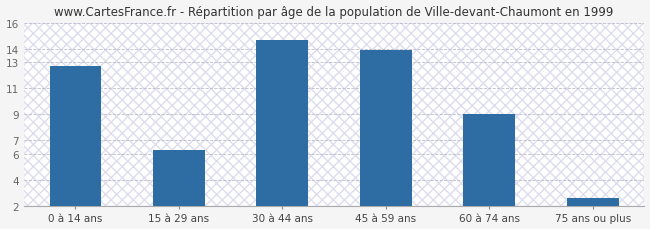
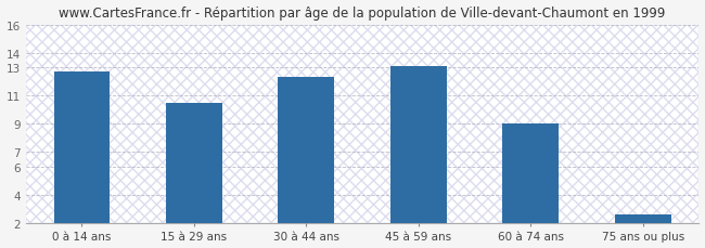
15 à 29 ans: 6.3 -> 10.5
30 à 44 ans: 14.7 -> 12.3
45 à 59 ans: 13.9 -> 13.1
